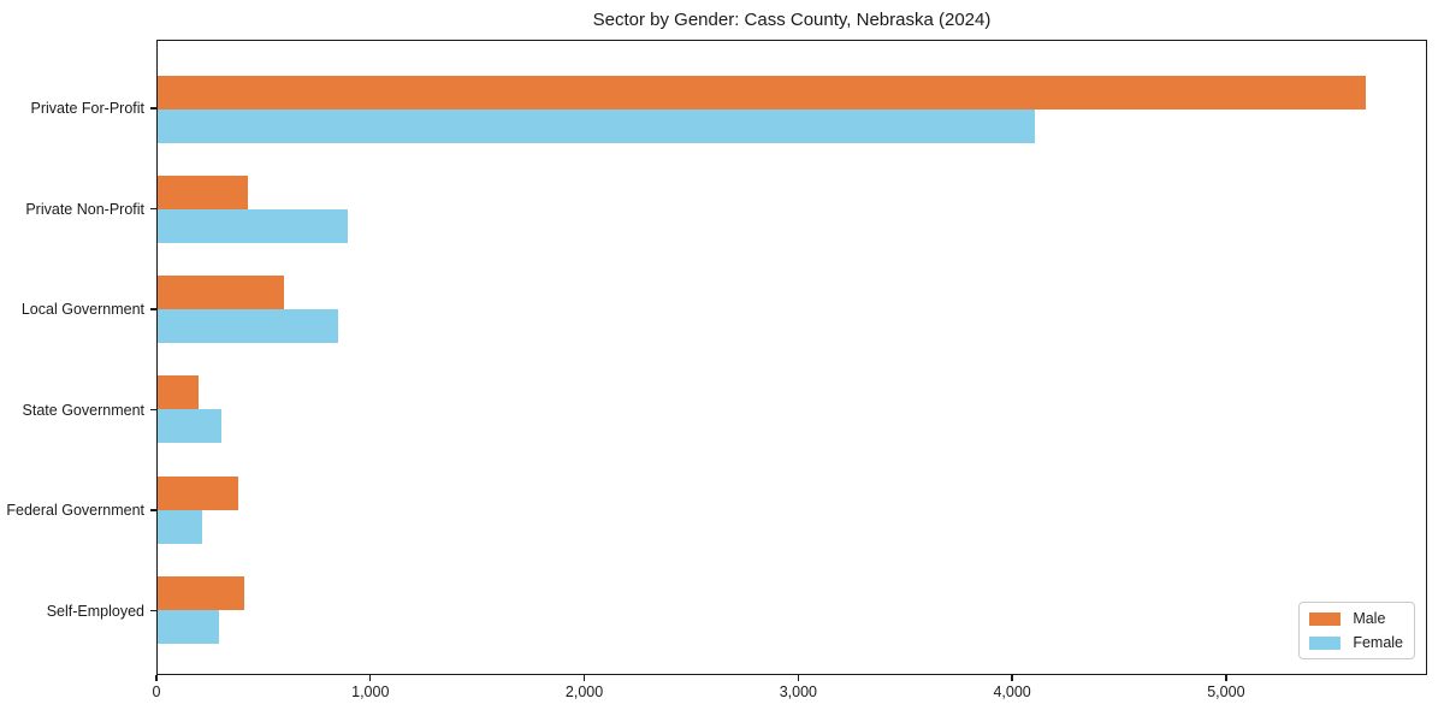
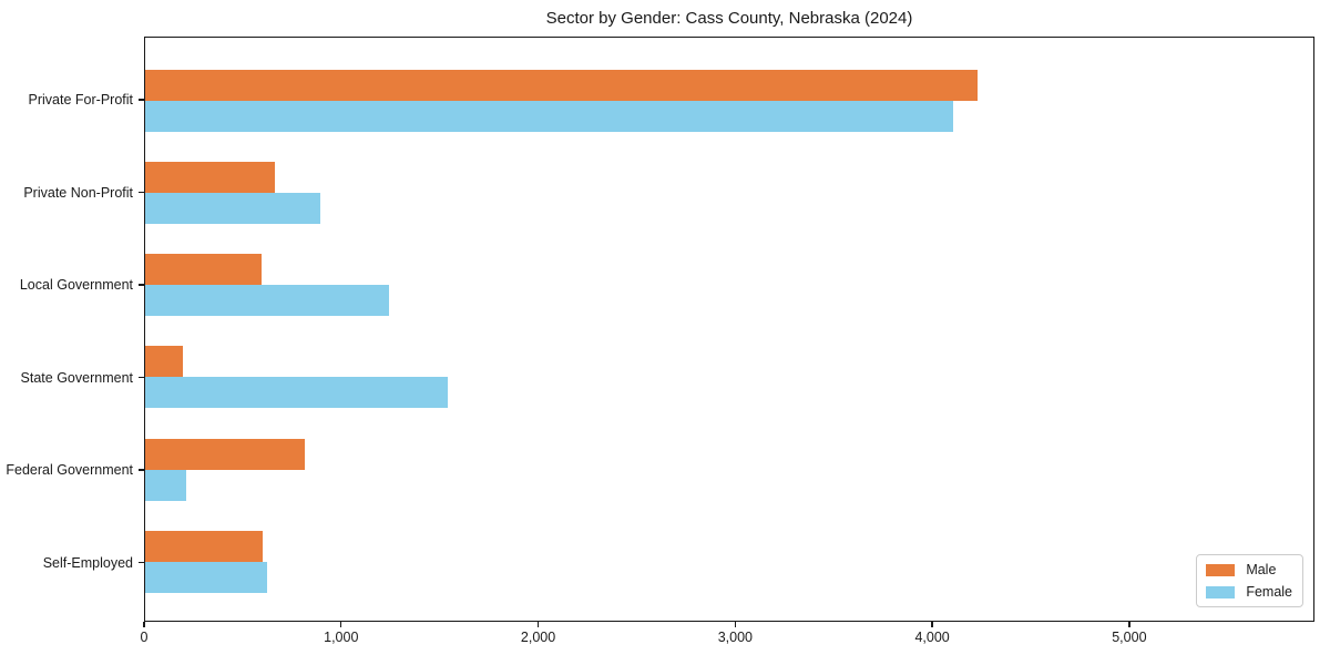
Male/Private For-Profit: 5660 -> 4230
Male/Private Non-Profit: 420 -> 660
Female/Local Government: 840 -> 1240
Female/State Government: 300 -> 1540
Male/Federal Government: 380 -> 810
Male/Self-Employed: 400 -> 600
Female/Self-Employed: 290 -> 620
